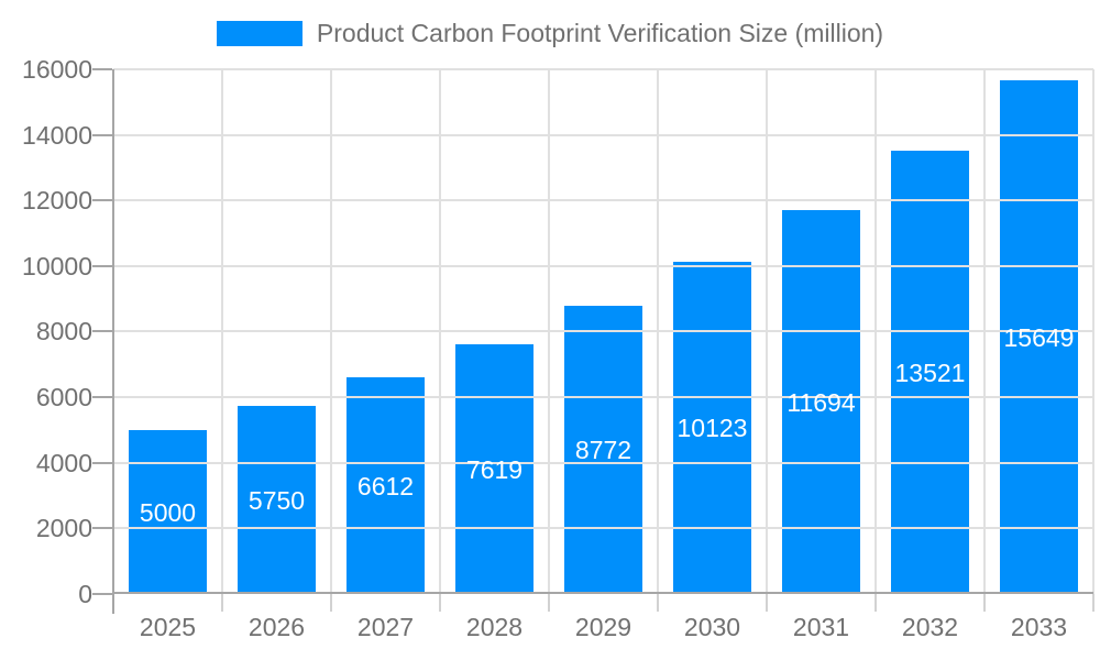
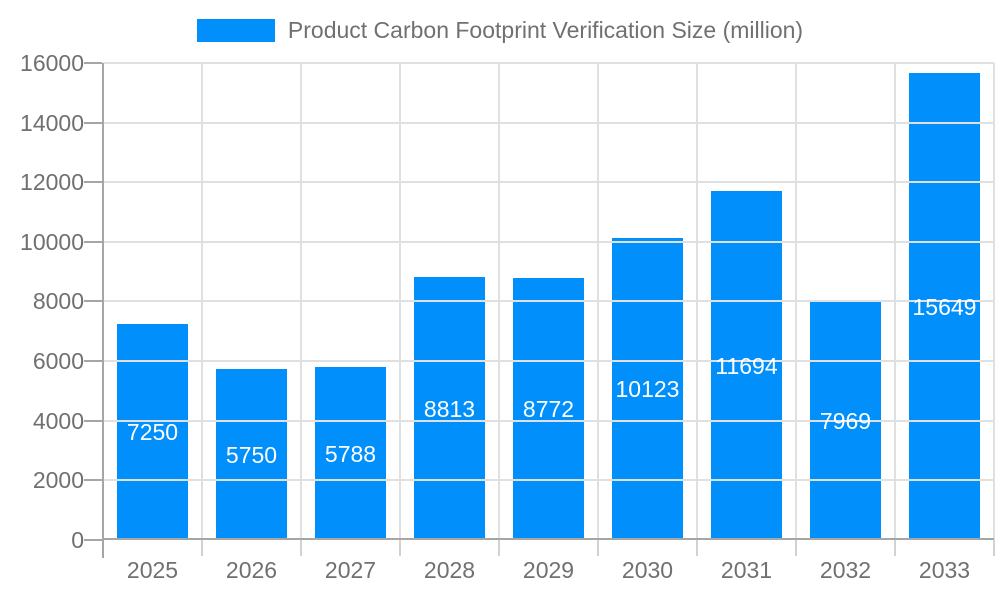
2025: 5000 -> 7250
2027: 6612 -> 5788
2028: 7619 -> 8813
2032: 13521 -> 7969
